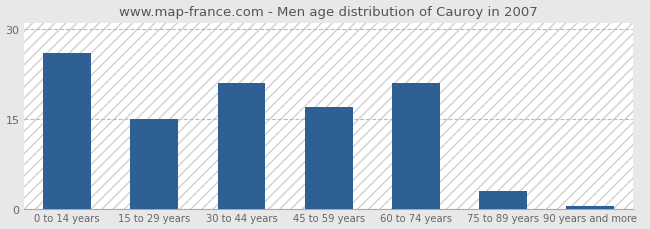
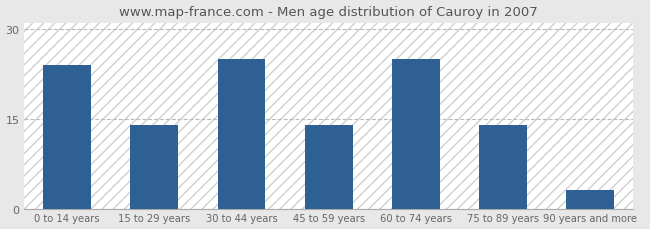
0 to 14 years: 26.0 -> 24.0
15 to 29 years: 15.0 -> 14.0
30 to 44 years: 21.0 -> 25.0
45 to 59 years: 17.0 -> 14.0
60 to 74 years: 21.0 -> 25.0
75 to 89 years: 3.0 -> 14.0
90 years and more: 0.5 -> 3.2
